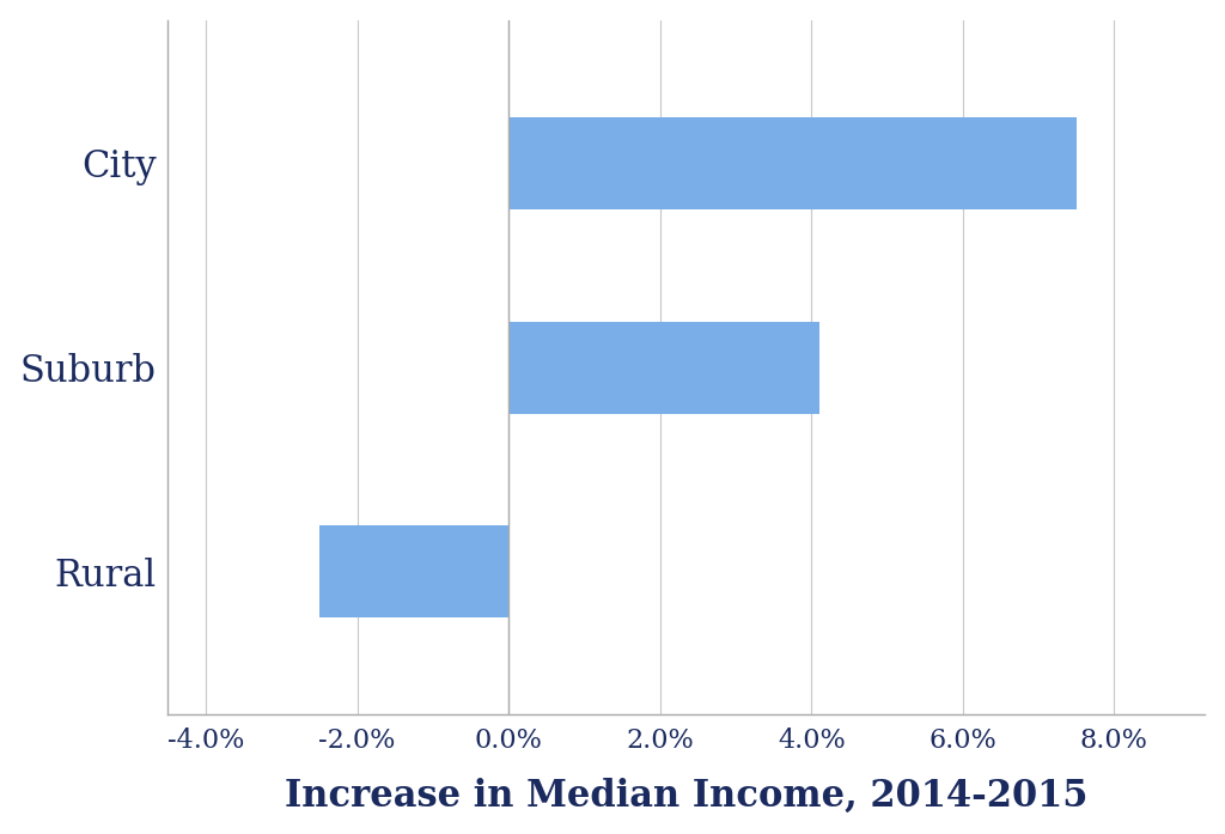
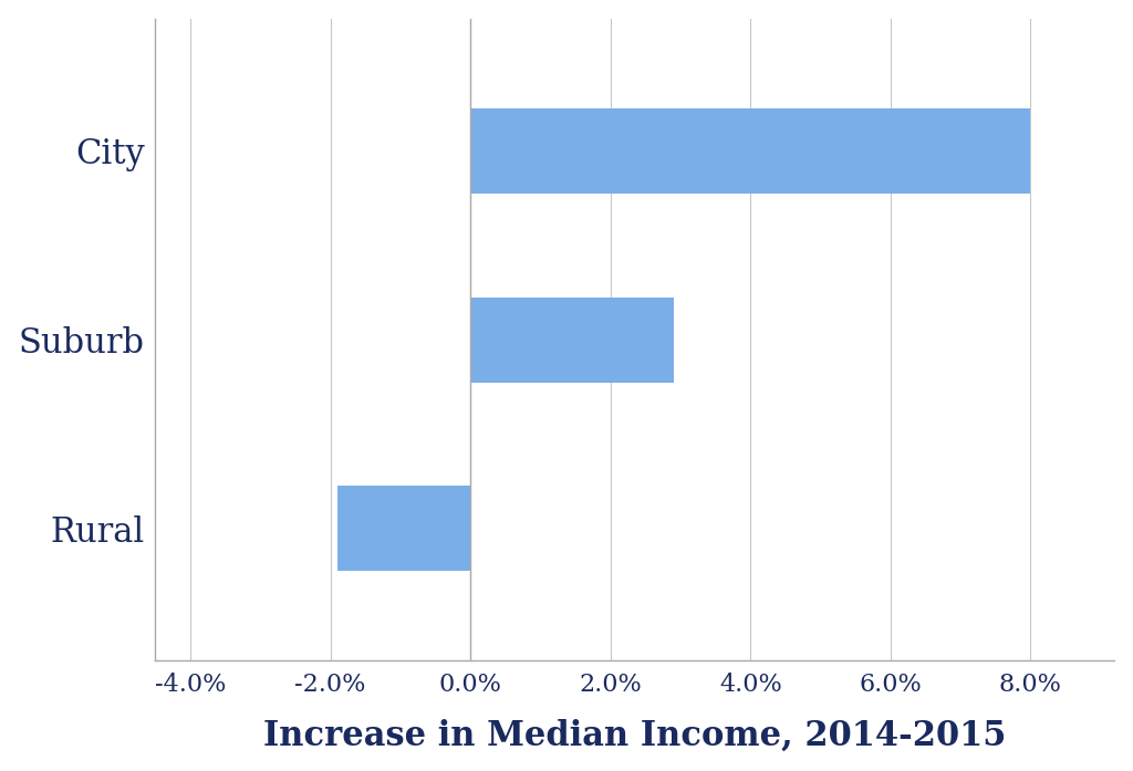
City: 7.5% -> 8.0%
Suburb: 4.1% -> 2.9%
Rural: -2.5% -> -1.9%
